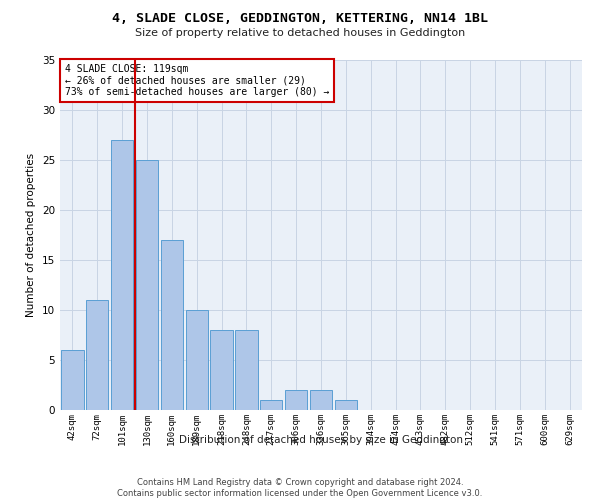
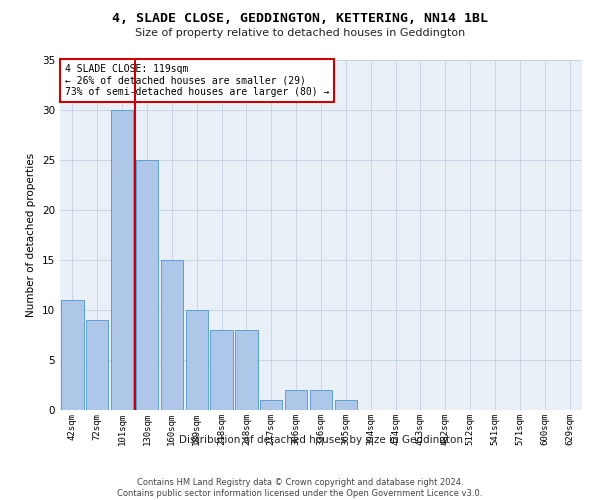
42sqm: 6 -> 11
72sqm: 11 -> 9
101sqm: 27 -> 30
160sqm: 17 -> 15
